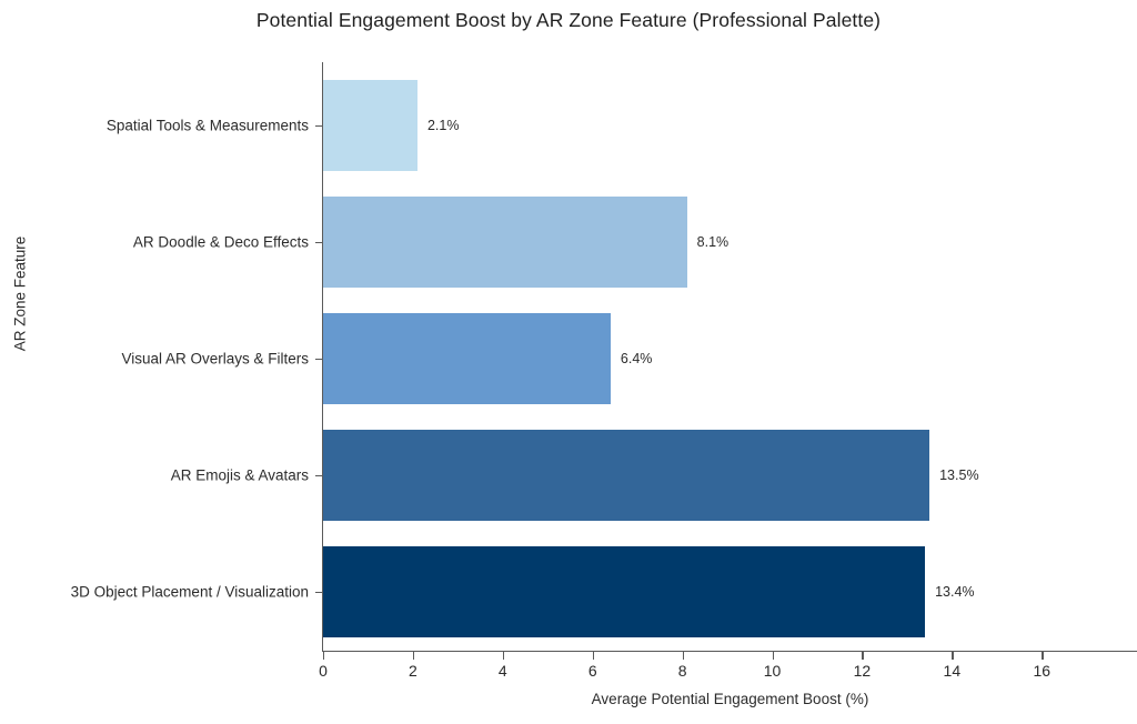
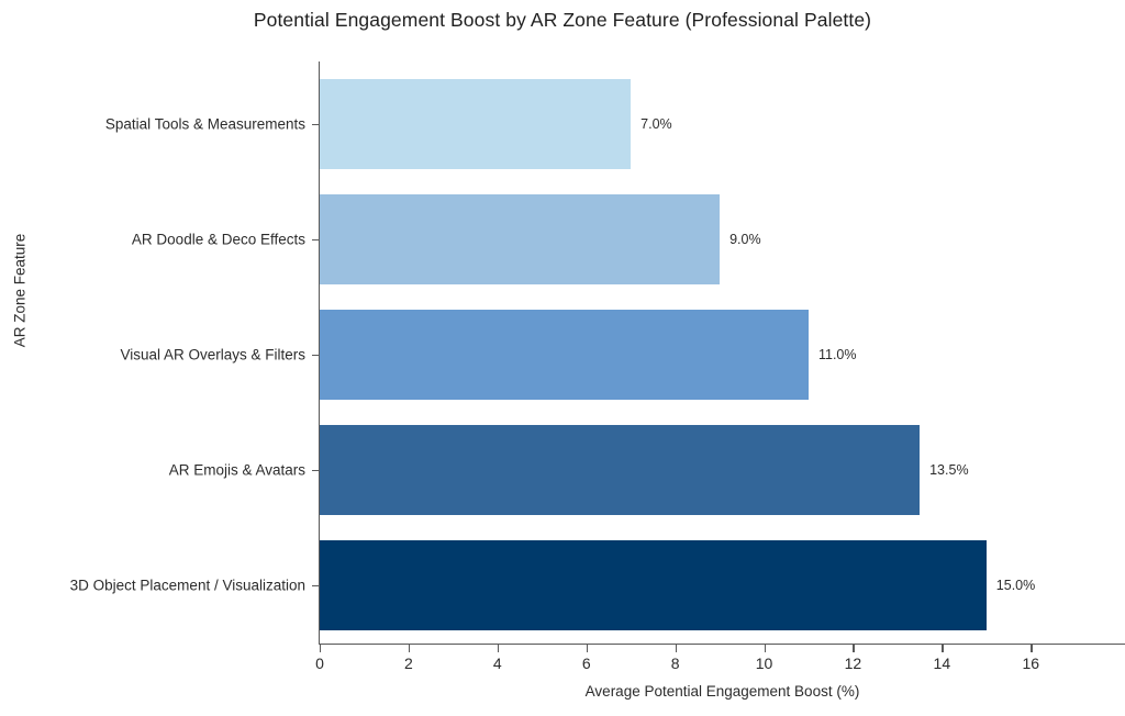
3D Object Placement / Visualization: 13.4% -> 15.0%
Visual AR Overlays & Filters: 6.4% -> 11.0%
AR Doodle & Deco Effects: 8.1% -> 9.0%
Spatial Tools & Measurements: 2.1% -> 7.0%
